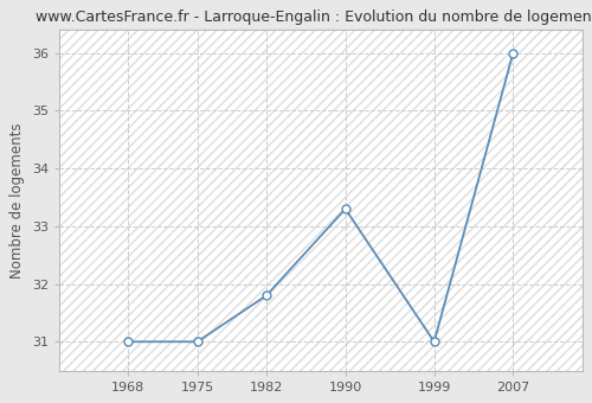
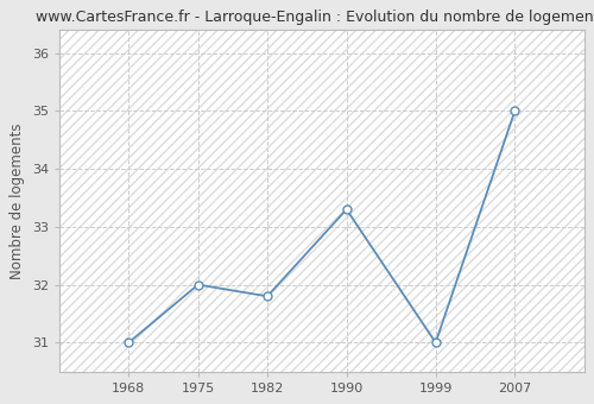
1975: 31.0 -> 32.0
2007: 36.0 -> 35.0
